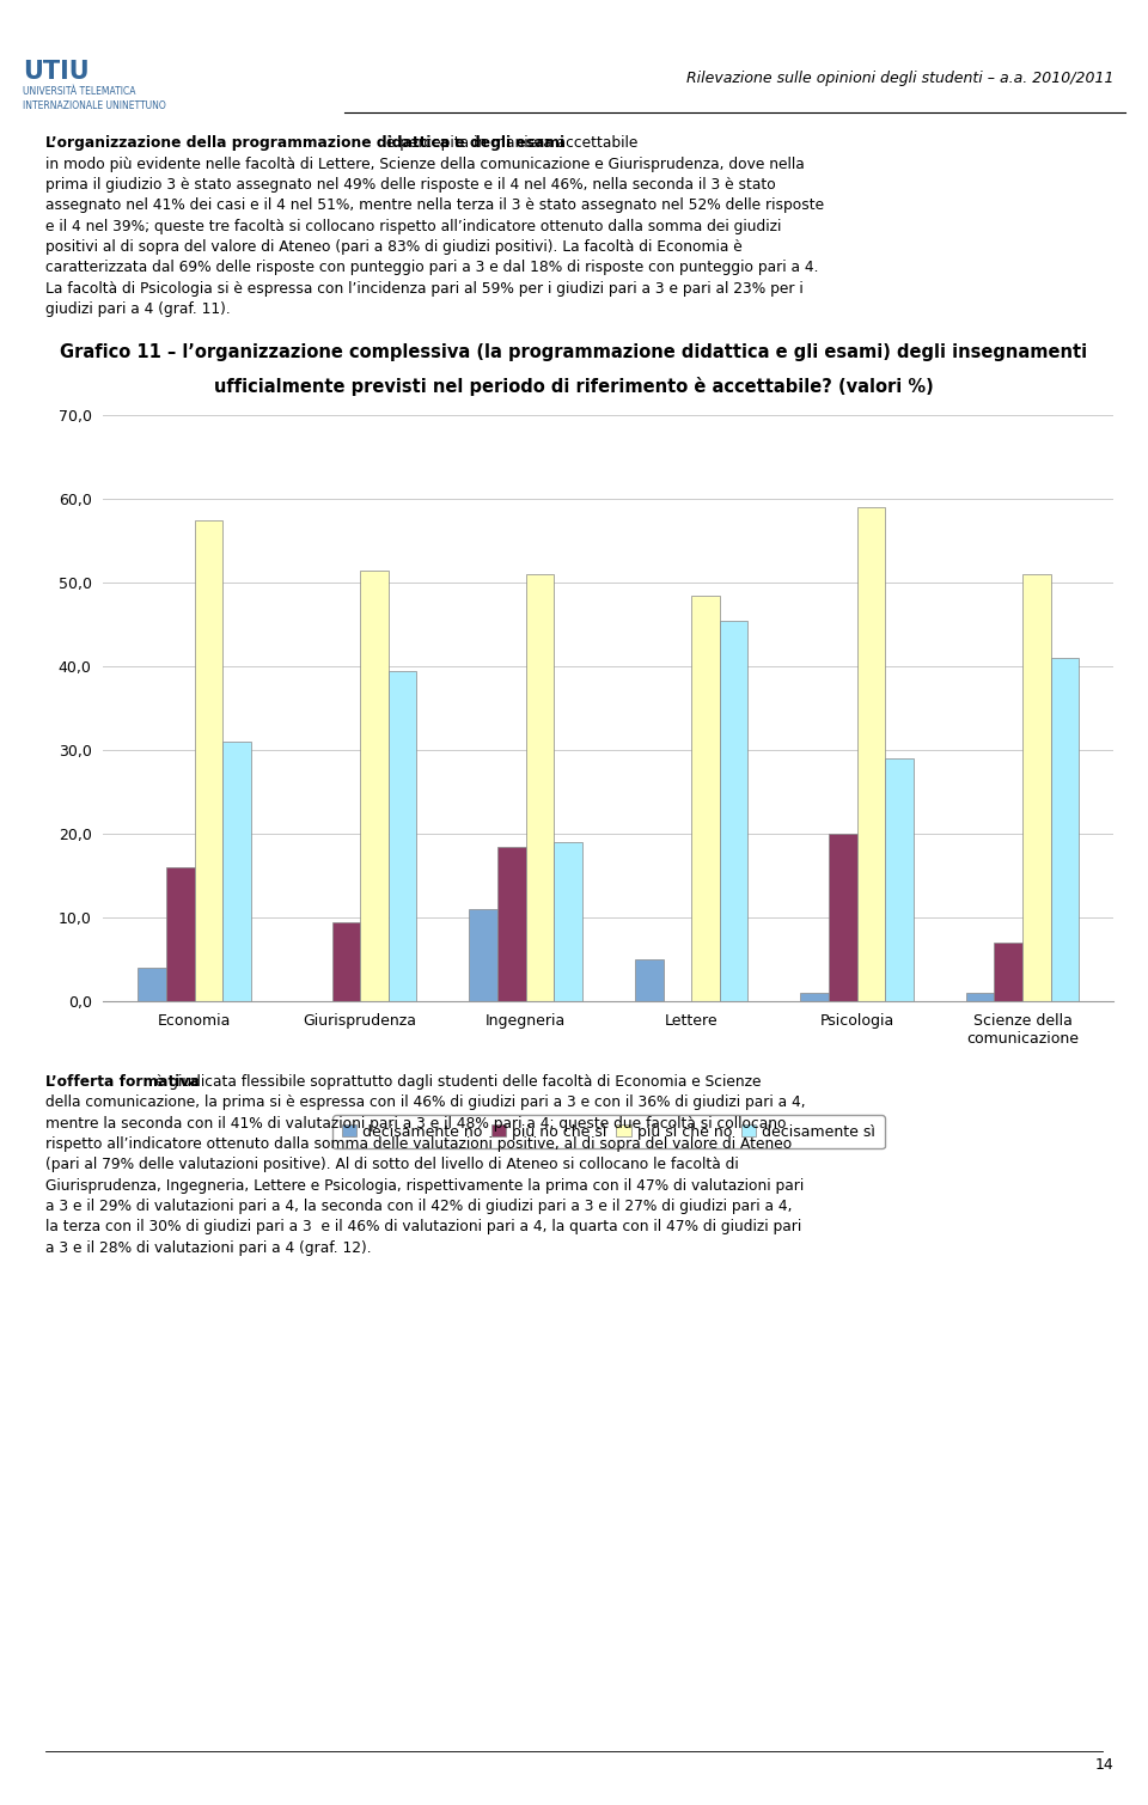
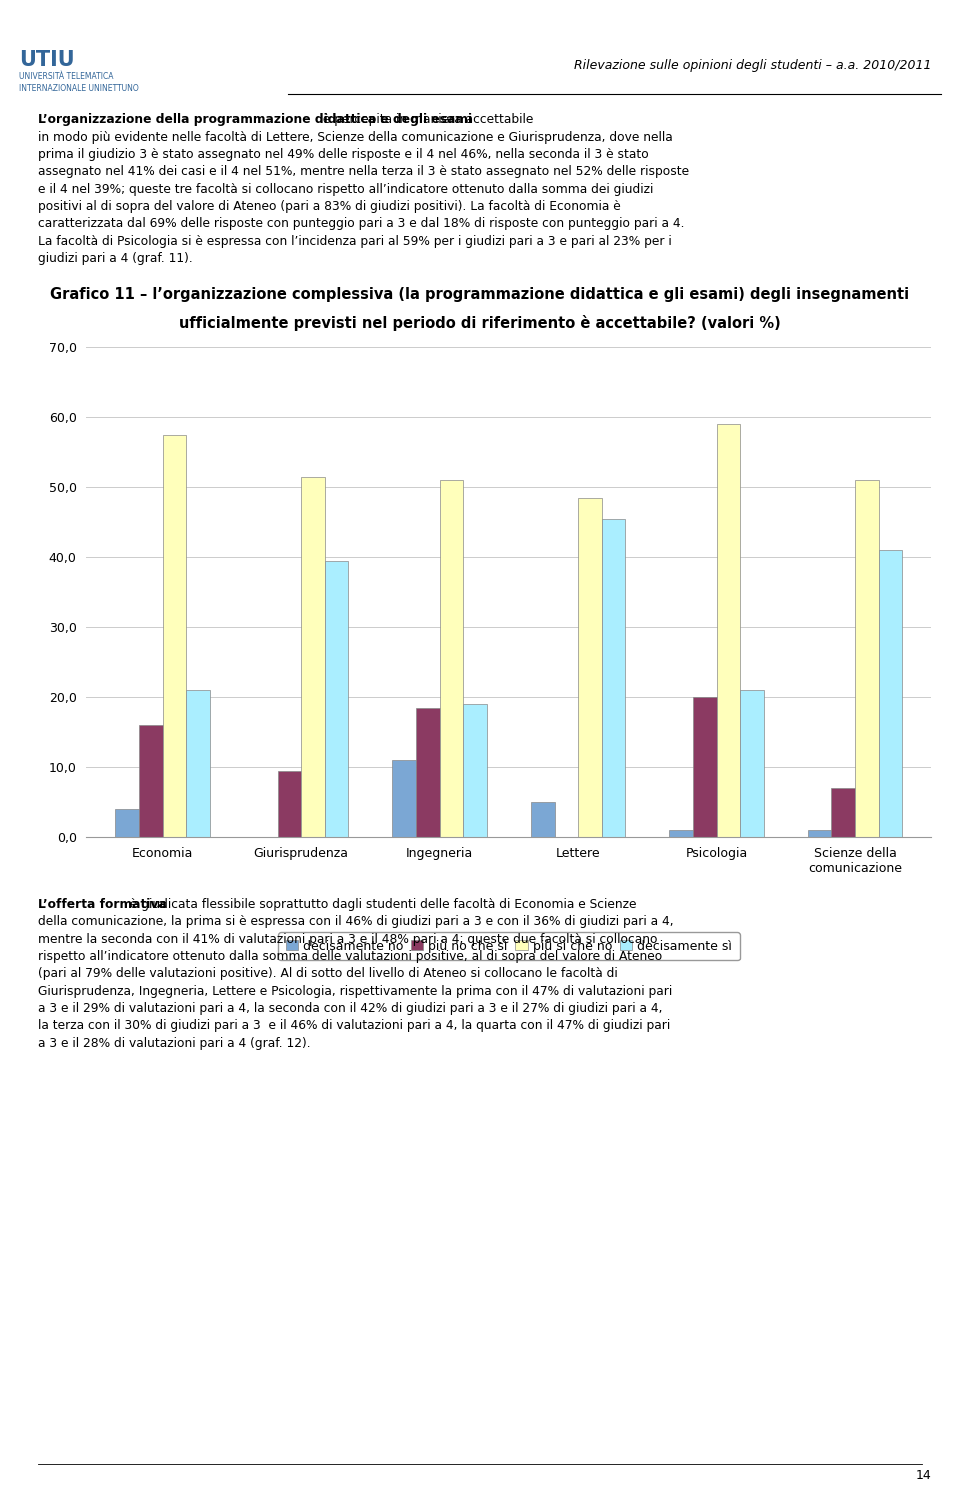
decisamente sì/Economia: 31,0 -> 21,0
decisamente sì/Psicologia: 29,0 -> 21,0
